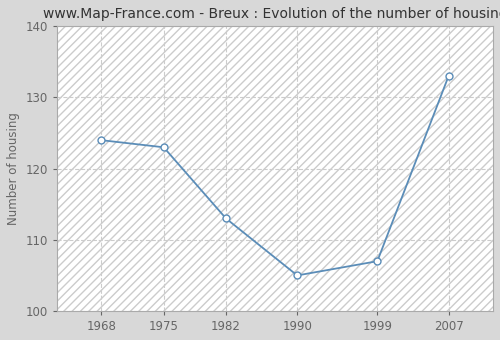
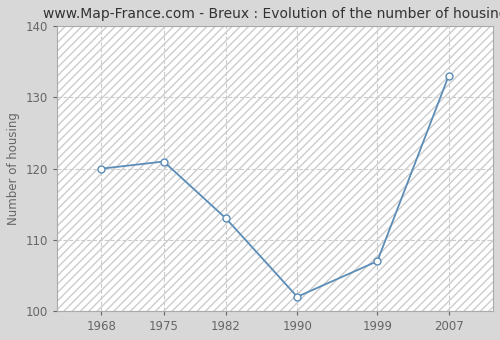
1968: 124 -> 120
1975: 123 -> 121
1990: 105 -> 102
